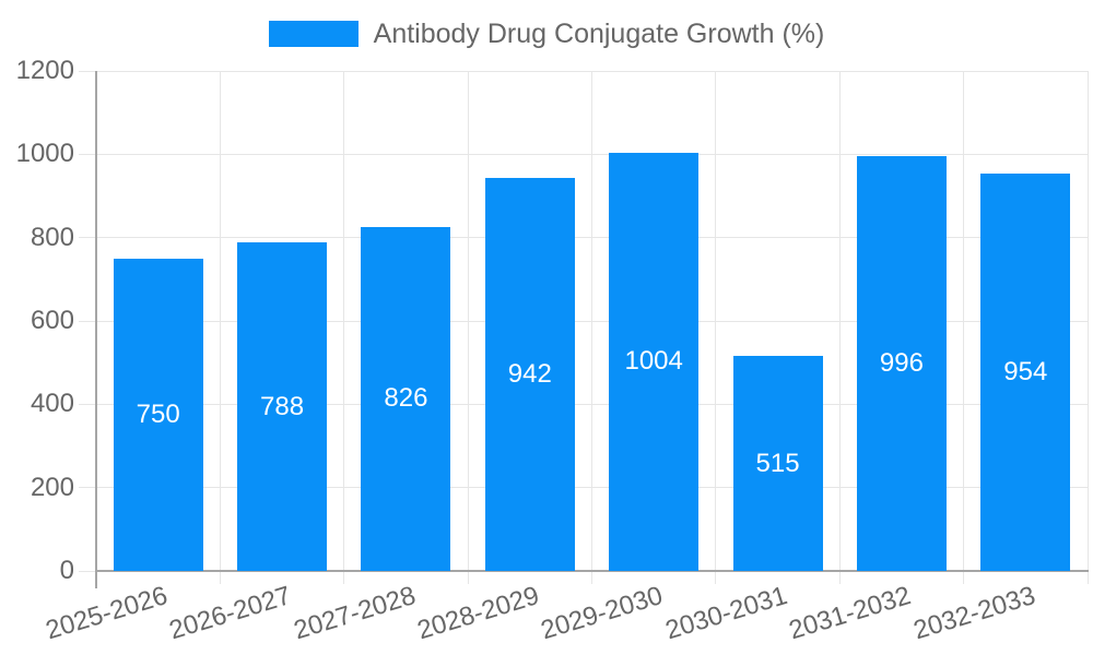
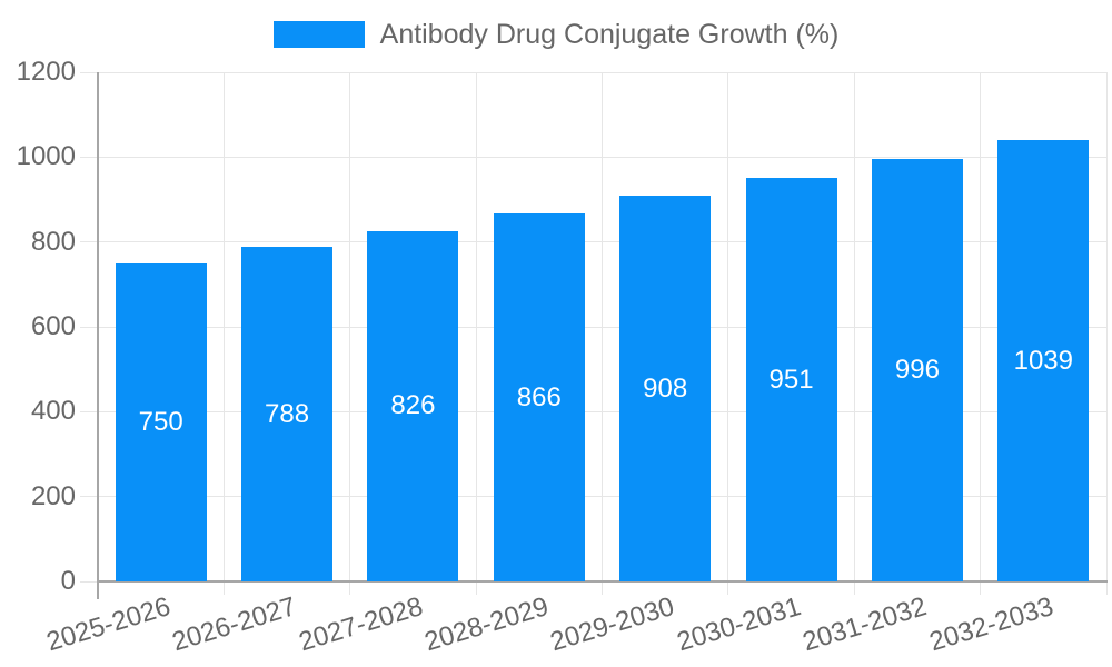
2028-2029: 942 -> 866
2029-2030: 1004 -> 908
2030-2031: 515 -> 951
2032-2033: 954 -> 1039
